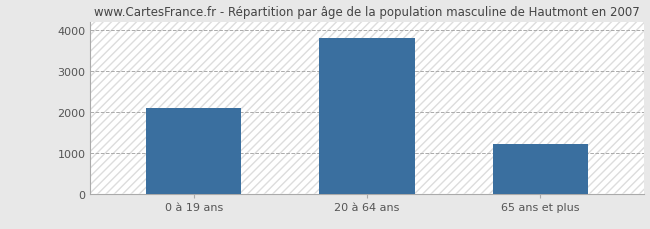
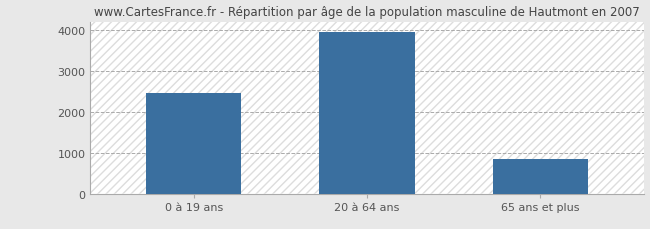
0 à 19 ans: 2100 -> 2450
20 à 64 ans: 3800 -> 3950
65 ans et plus: 1200 -> 850
